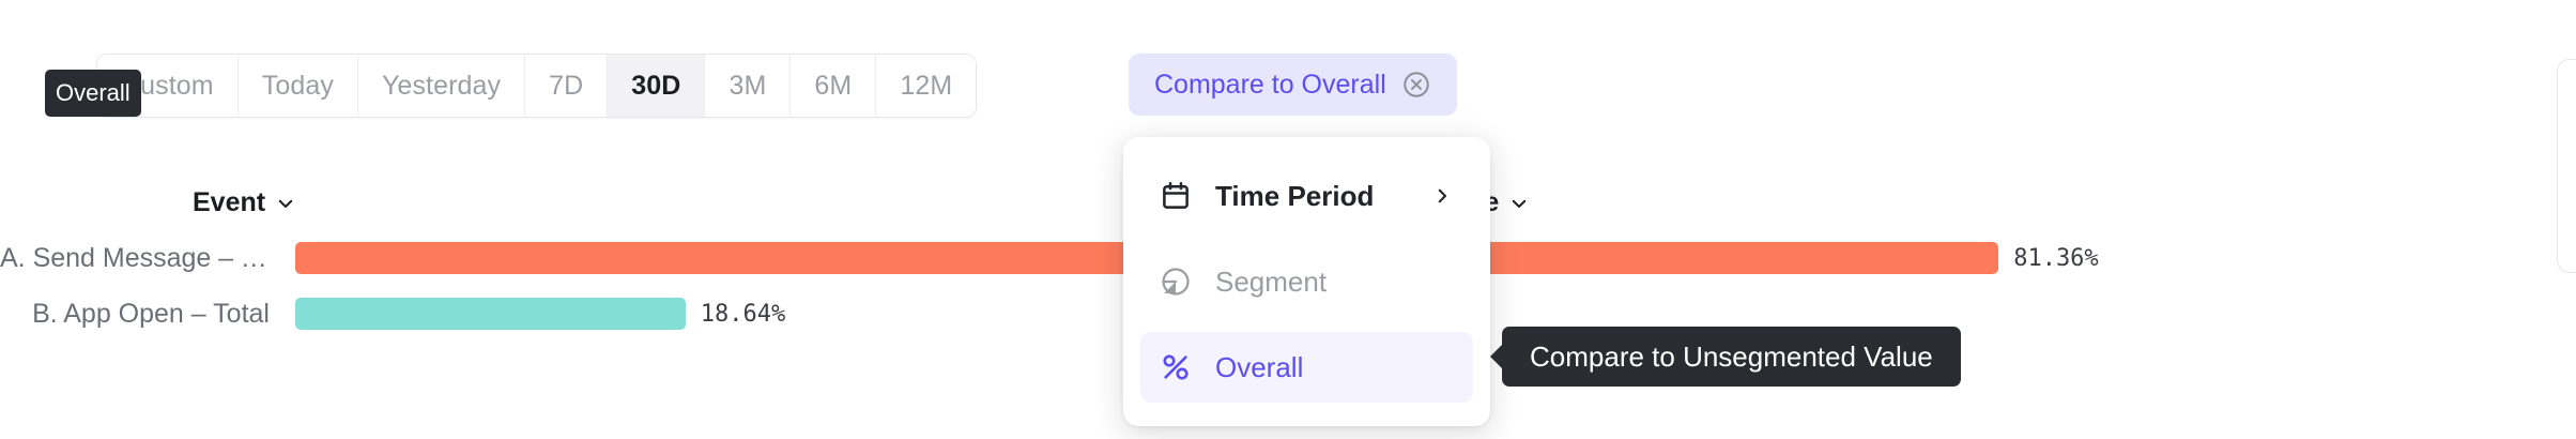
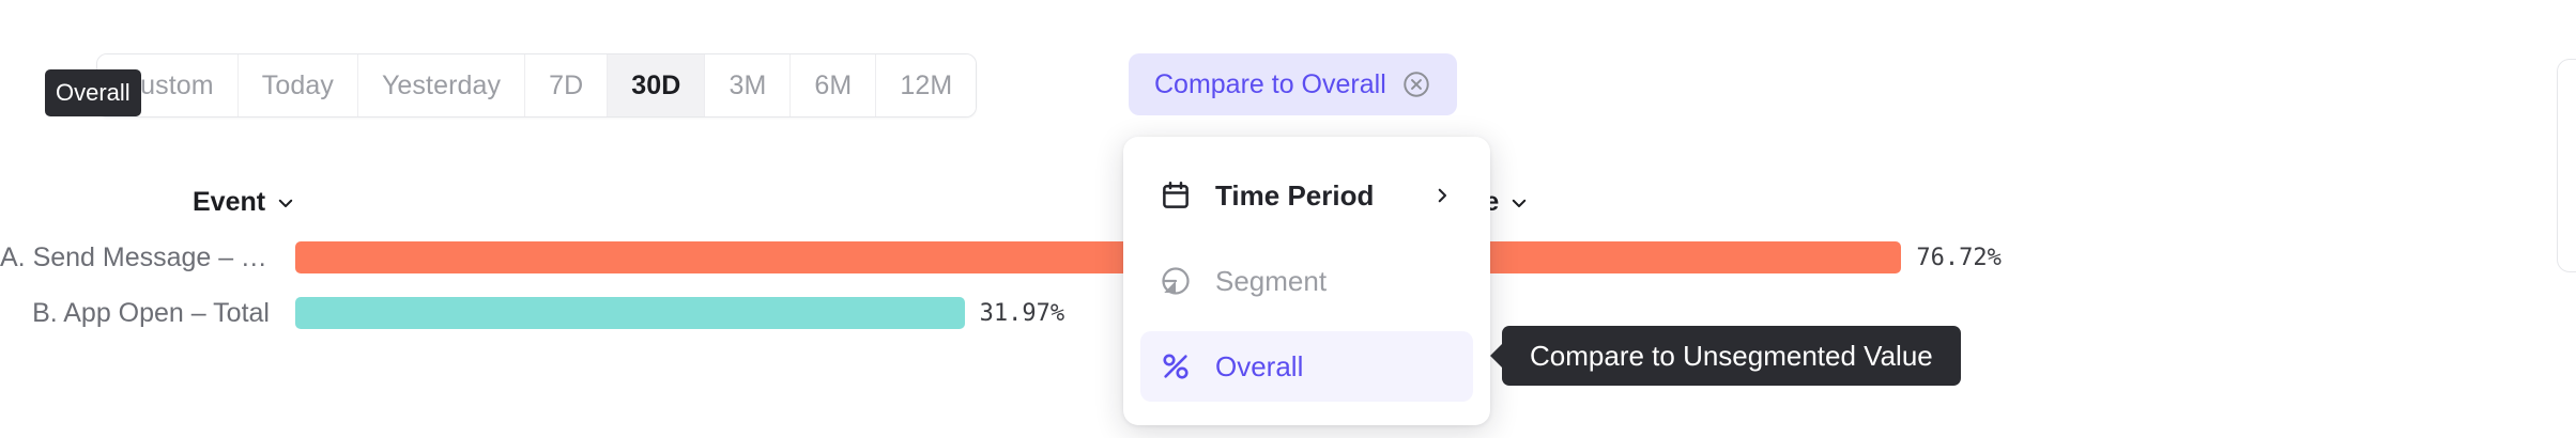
A. Send Message – To...: 81.36% -> 76.72%
B. App Open – Total: 18.64% -> 31.97%
